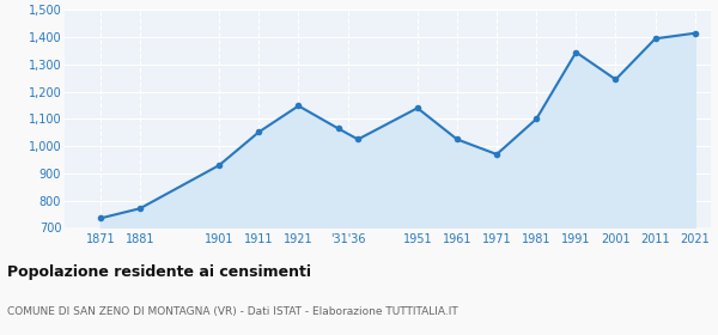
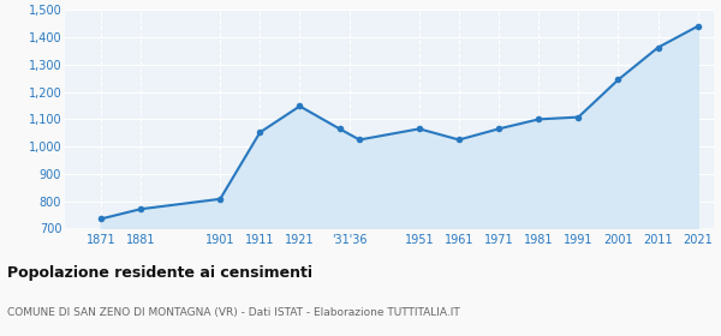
1901: 930 -> 808
1951: 1,140 -> 1,065
1971: 970 -> 1,065
1991: 1,345 -> 1,108
2011: 1,395 -> 1,363
2021: 1,415 -> 1,441
